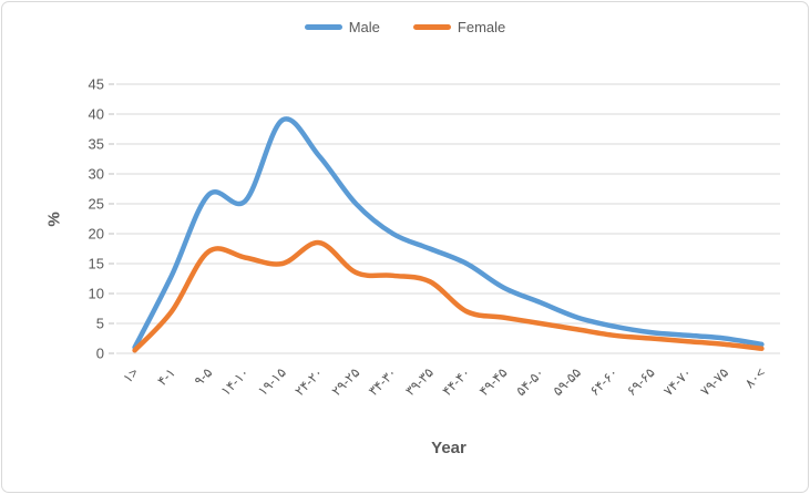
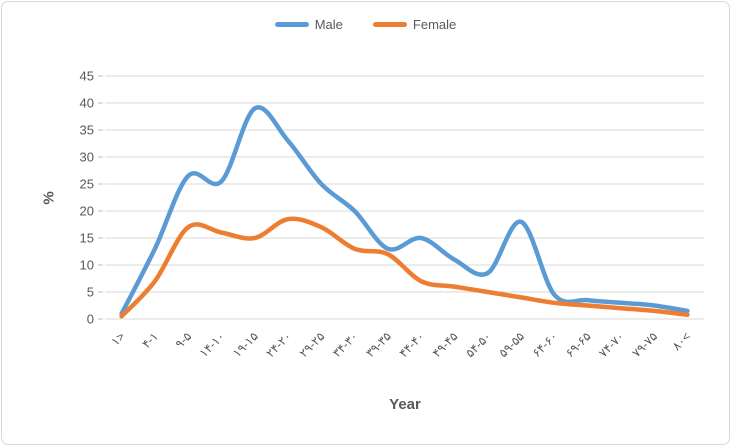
Female/۲۹-۲۵: 14 -> 17
Male/۳۹-۳۵: 18 -> 13
Male/۵۹-۵۵: 6 -> 18
